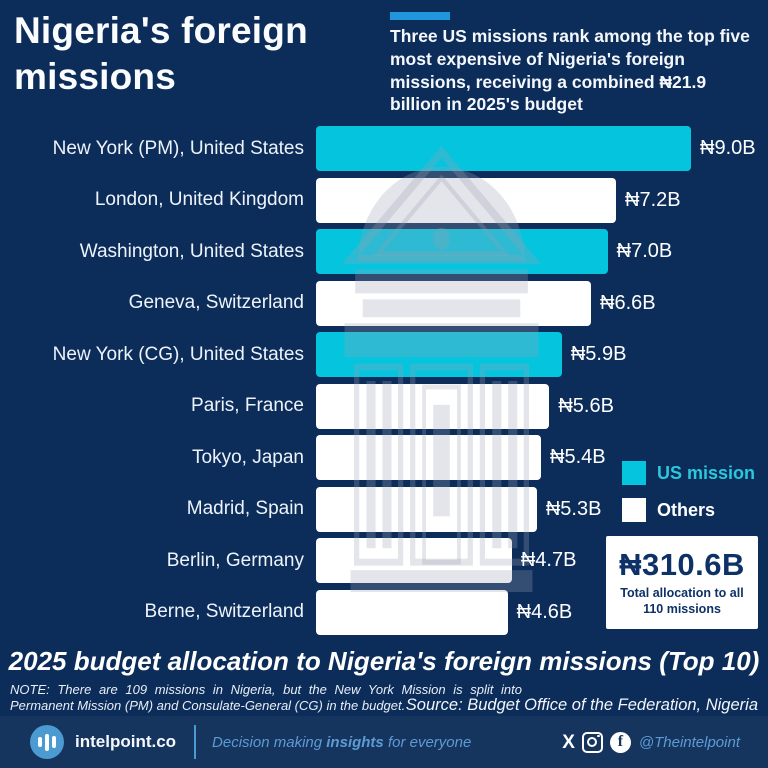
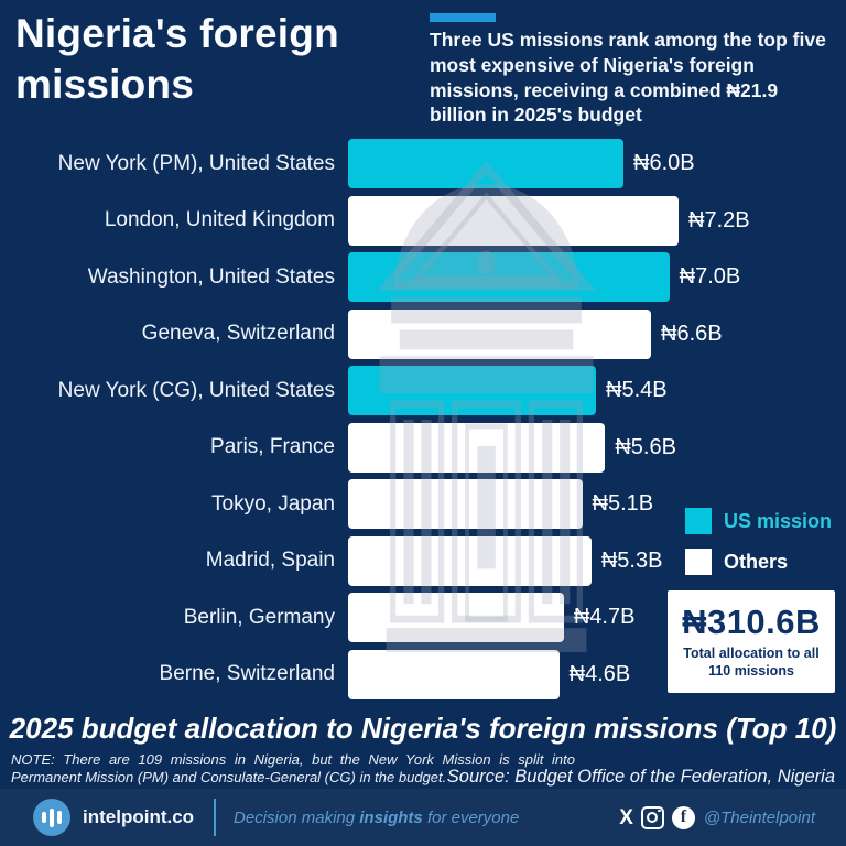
New York (PM), United States: 9.0 -> 6.0
New York (CG), United States: 5.9 -> 5.4
Tokyo, Japan: 5.4 -> 5.1
